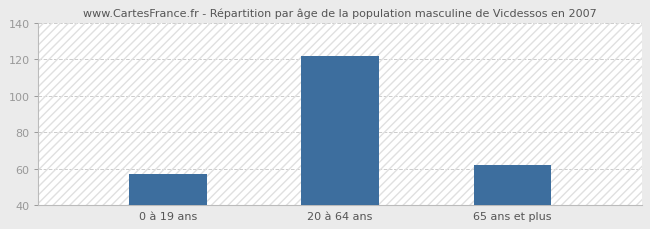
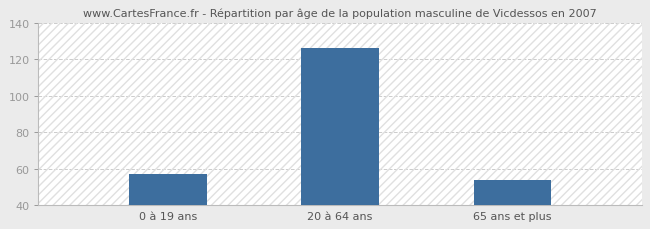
20 à 64 ans: 122 -> 126
65 ans et plus: 62 -> 54
